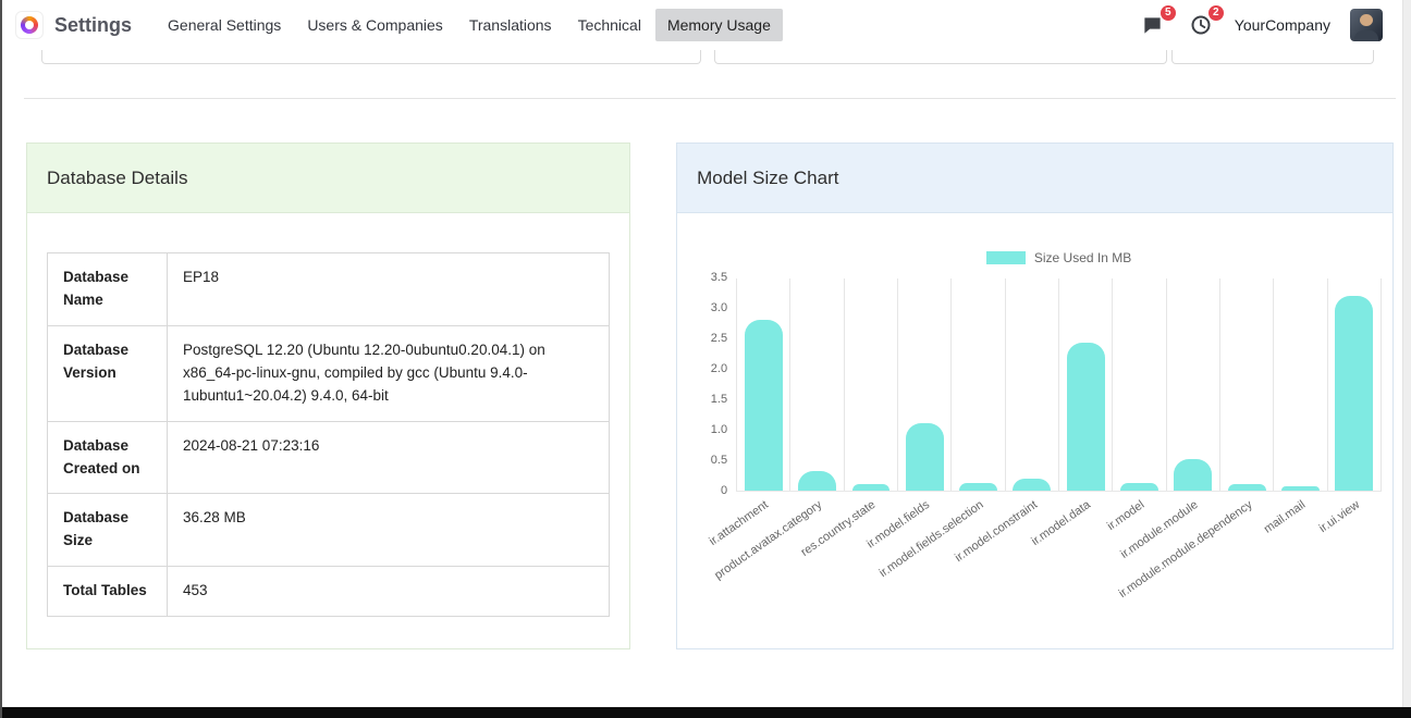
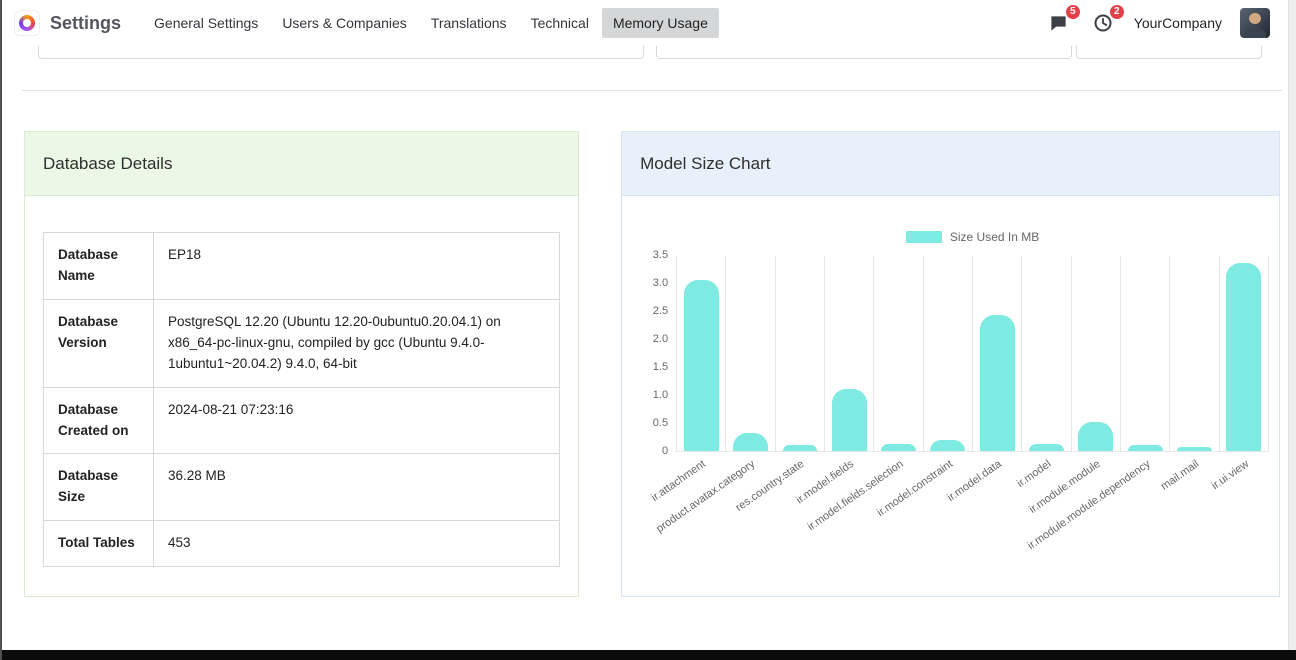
ir.attachment: 2.8 -> 3.0
ir.ui.view: 3.2 -> 3.4
